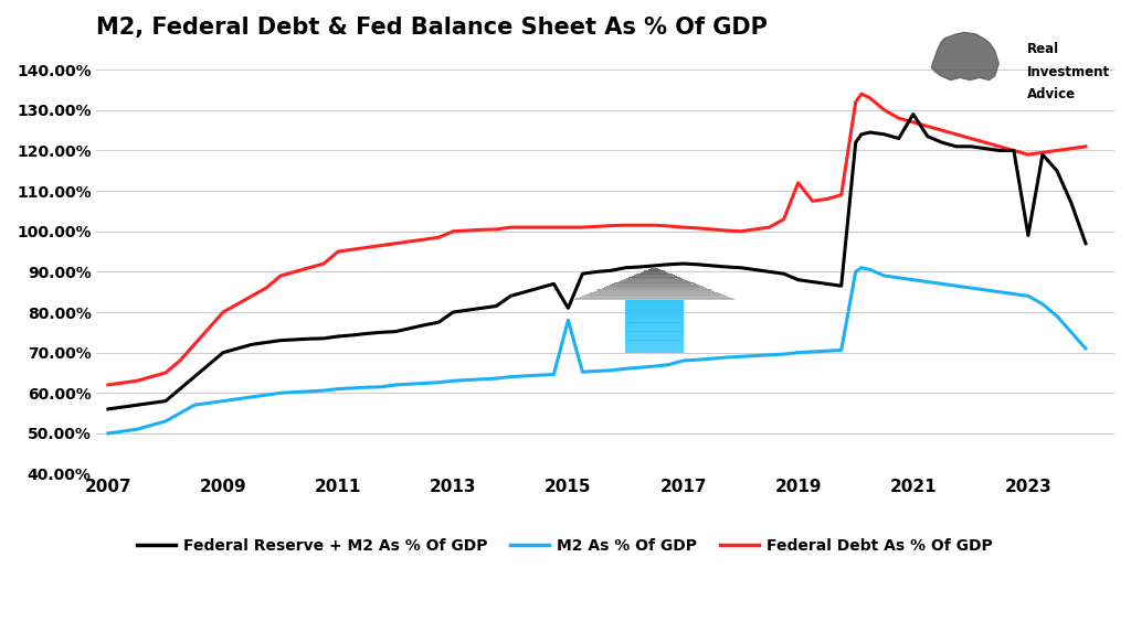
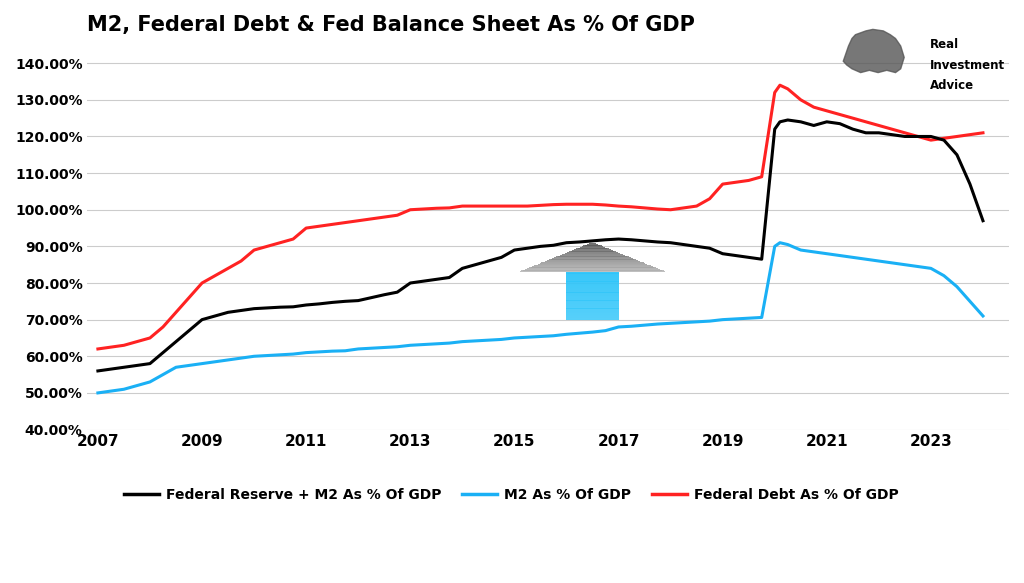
Federal Reserve + M2 As % Of GDP/2015: 81.0% -> 89.0%
M2 As % Of GDP/2015: 78.0% -> 65.0%
Federal Debt As % Of GDP/2019: 112.0% -> 107.0%
Federal Reserve + M2 As % Of GDP/2021: 129.0% -> 124.0%
Federal Reserve + M2 As % Of GDP/2023: 99.0% -> 120.0%
